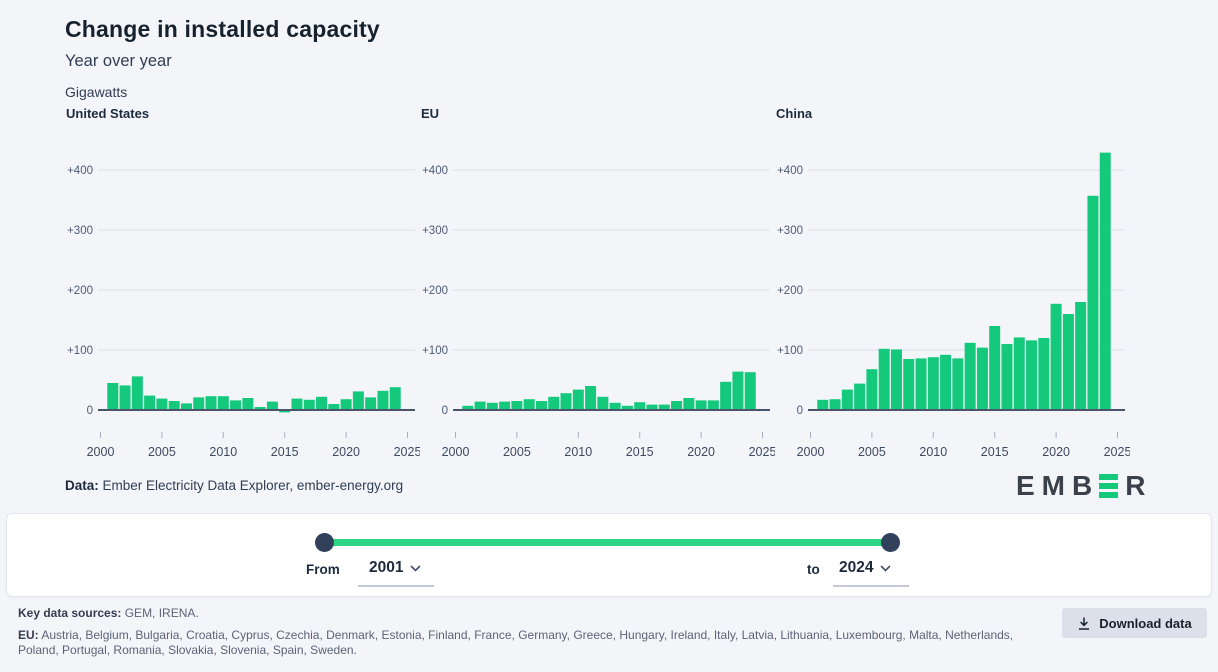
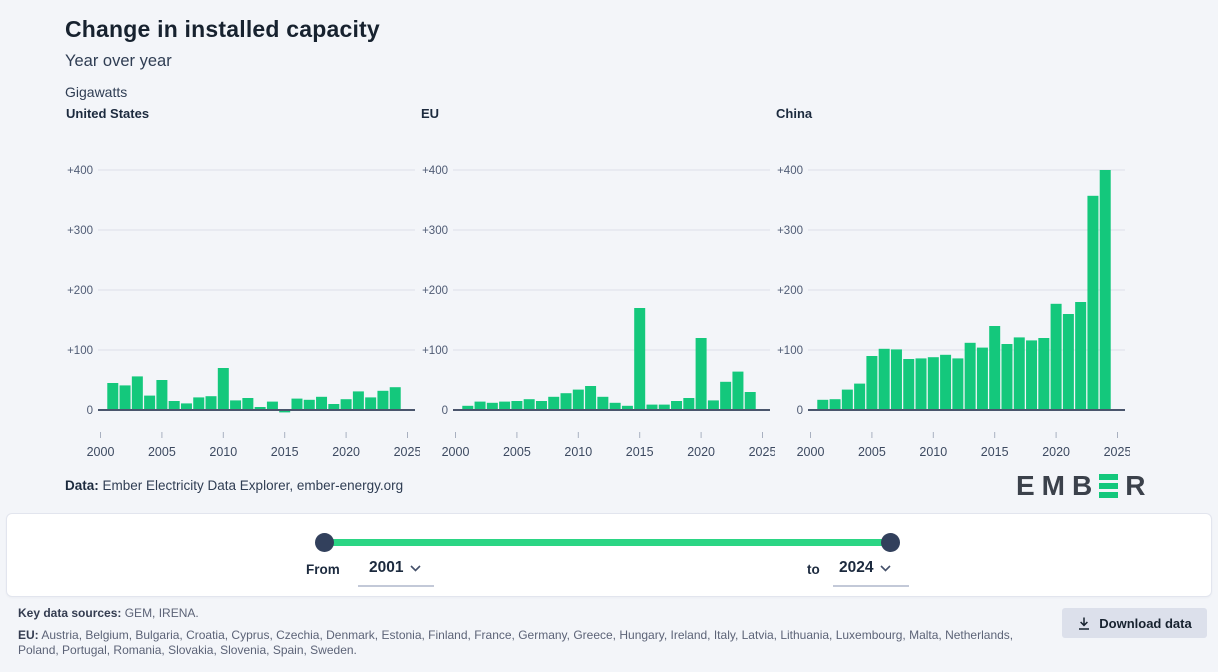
United States/2005: 20 -> 50
China/2005: 70 -> 90
United States/2010: 20 -> 70
EU/2015: 10 -> 170
EU/2020: 20 -> 120
EU/2024: 60 -> 30
China/2024: 430 -> 400
